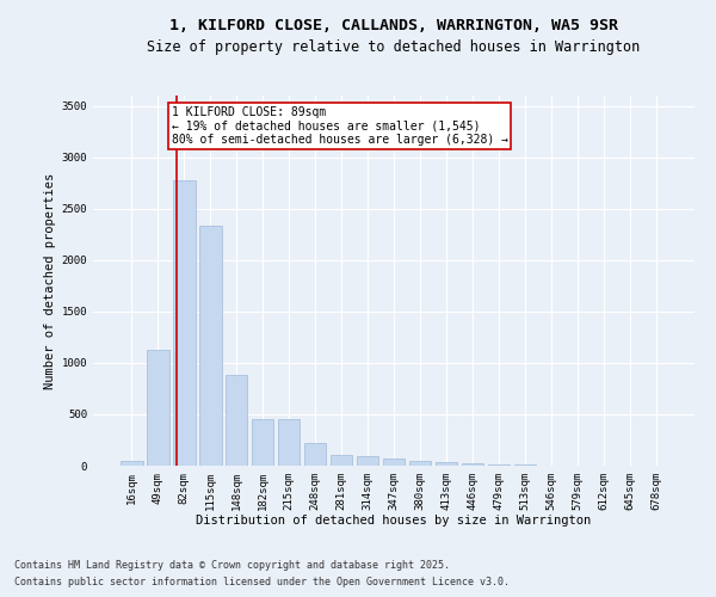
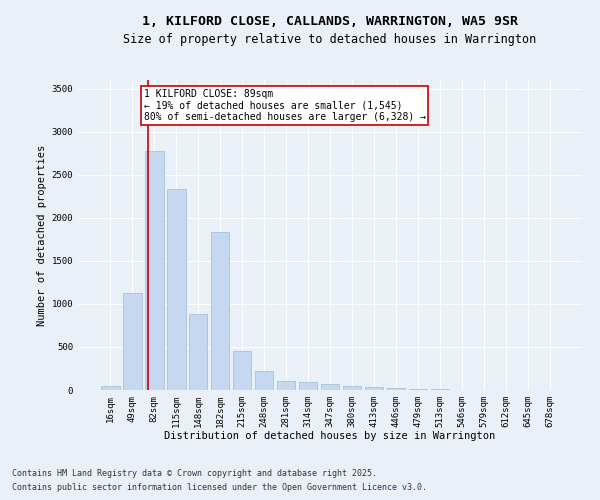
182sqm: 450 -> 1840
